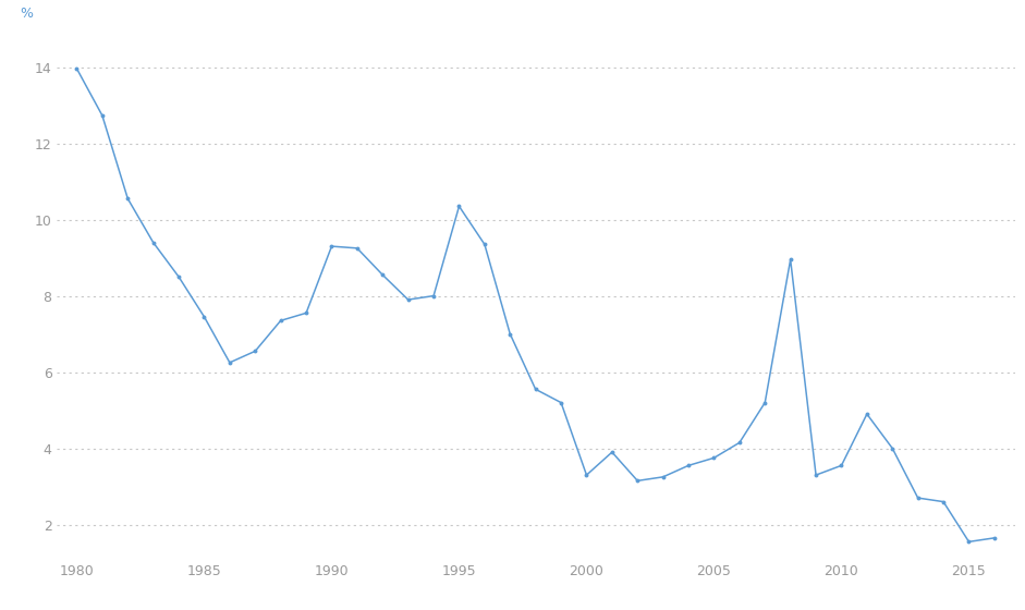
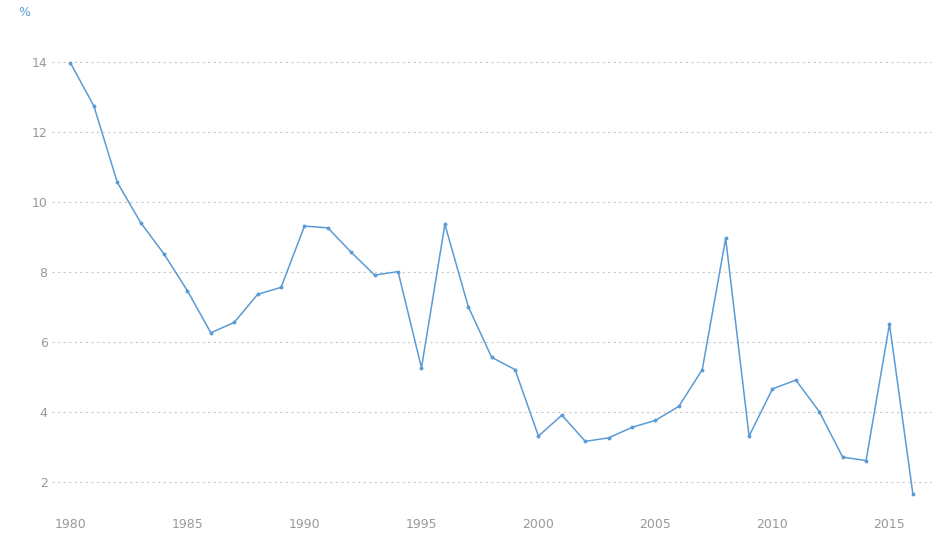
1995: 10.35 -> 5.25
2010: 3.55 -> 4.65
2015: 1.55 -> 6.50
